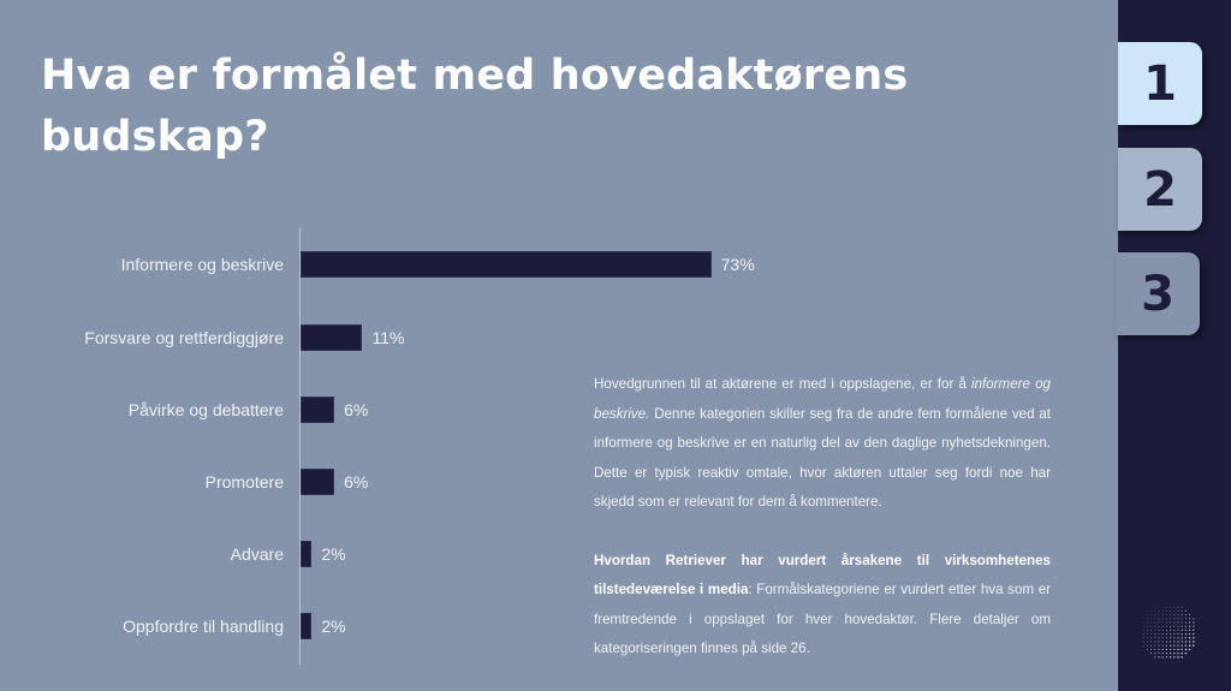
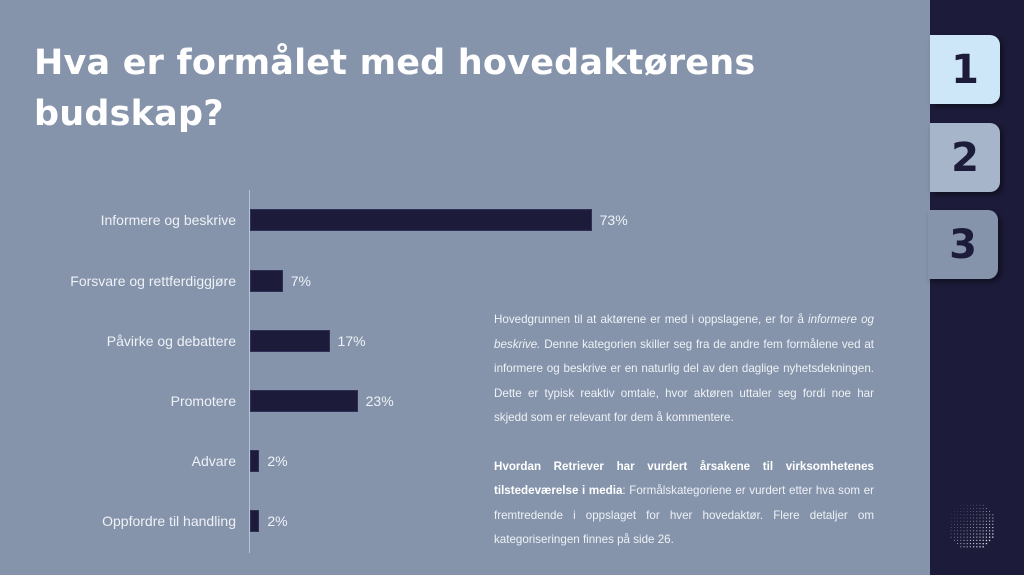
Forsvare og rettferdiggjøre: 11% -> 7%
Påvirke og debattere: 6% -> 17%
Promotere: 6% -> 23%
